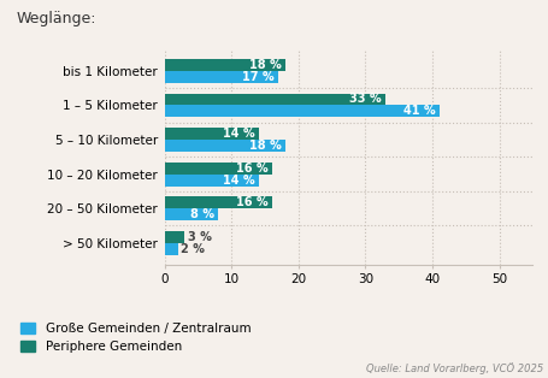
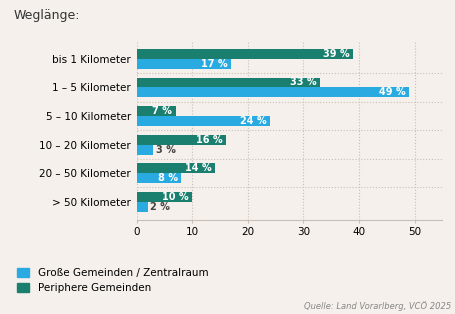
Periphere Gemeinden/bis 1 Kilometer: 18 -> 39
Große Gemeinden / Zentralraum/1 – 5 Kilometer: 41 -> 49
Periphere Gemeinden/5 – 10 Kilometer: 14 -> 7
Große Gemeinden / Zentralraum/5 – 10 Kilometer: 18 -> 24
Große Gemeinden / Zentralraum/10 – 20 Kilometer: 14 -> 3
Periphere Gemeinden/20 – 50 Kilometer: 16 -> 14
Periphere Gemeinden/> 50 Kilometer: 3 -> 10
